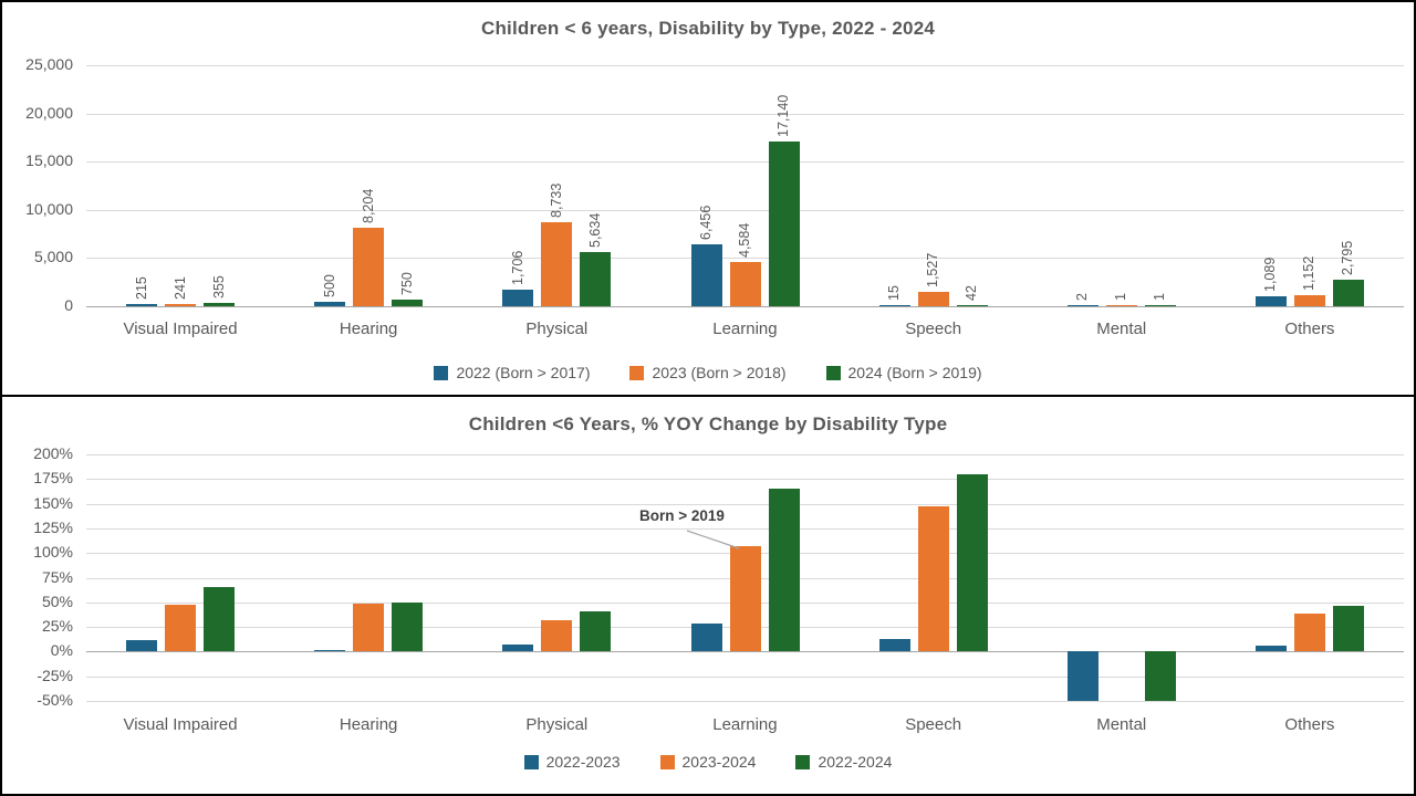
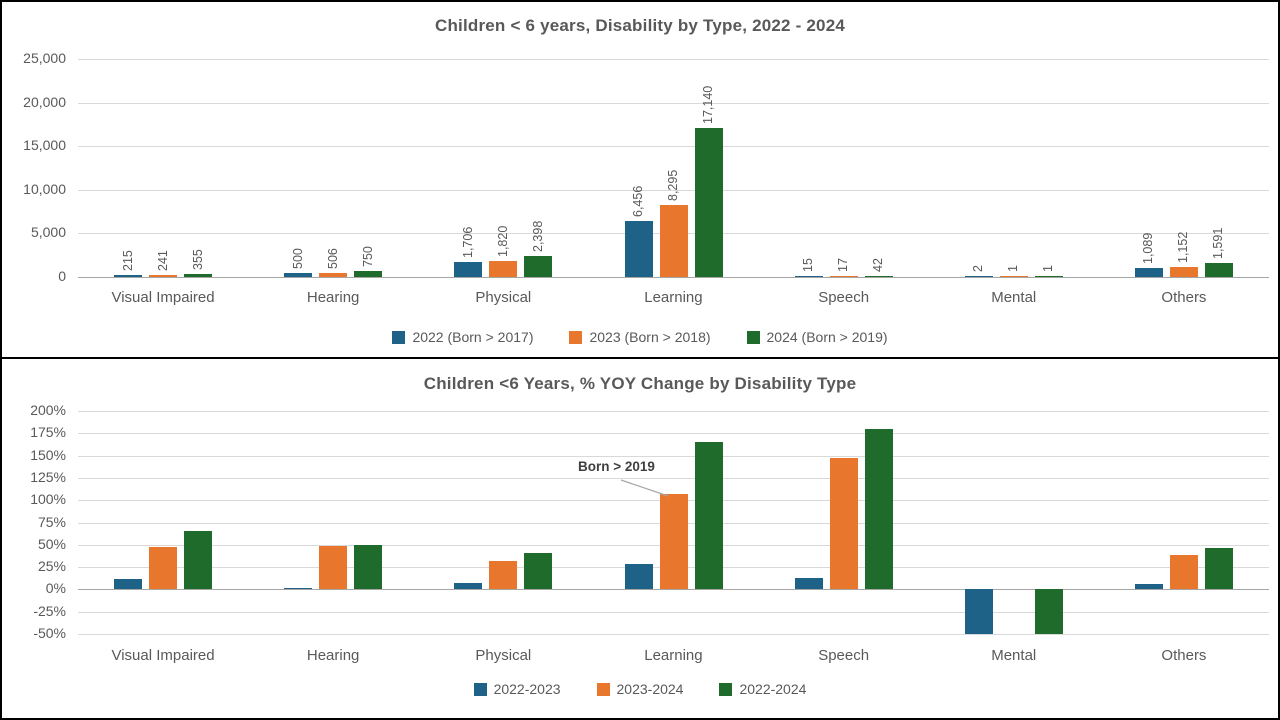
Children < 6 years, Disability by Type, 2022 - 2024/2023 (Born > 2018)/Hearing: 8,204 -> 506
Children < 6 years, Disability by Type, 2022 - 2024/2023 (Born > 2018)/Physical: 8,733 -> 1,820
Children < 6 years, Disability by Type, 2022 - 2024/2024 (Born > 2019)/Physical: 5,634 -> 2,398
Children < 6 years, Disability by Type, 2022 - 2024/2023 (Born > 2018)/Learning: 4,584 -> 8,295
Children < 6 years, Disability by Type, 2022 - 2024/2023 (Born > 2018)/Speech: 1,527 -> 17
Children < 6 years, Disability by Type, 2022 - 2024/2024 (Born > 2019)/Others: 2,795 -> 1,591
